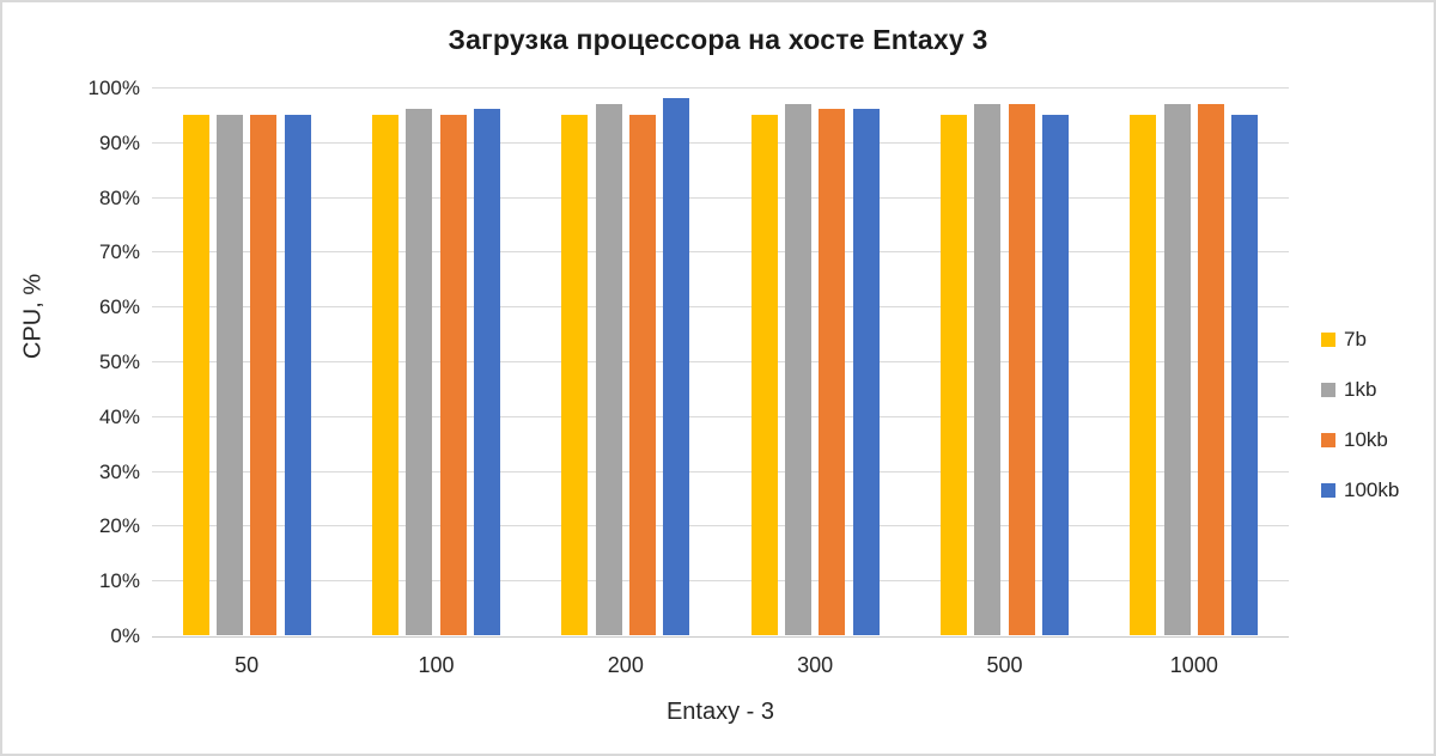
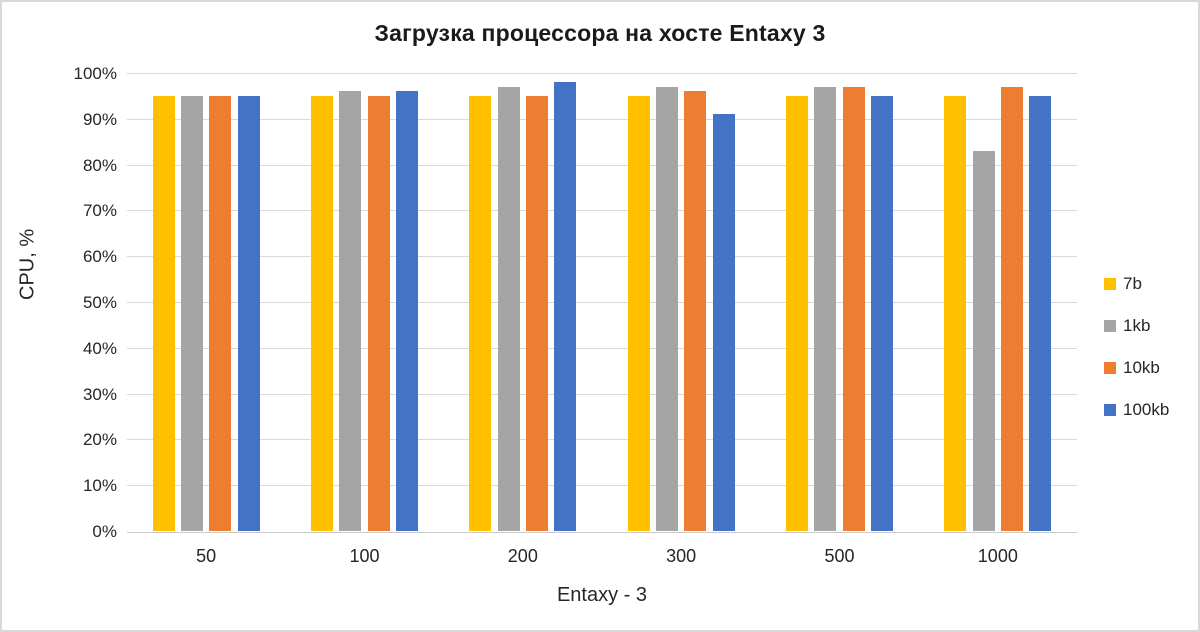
100kb/300: 96% -> 91%
1kb/1000: 97% -> 83%
